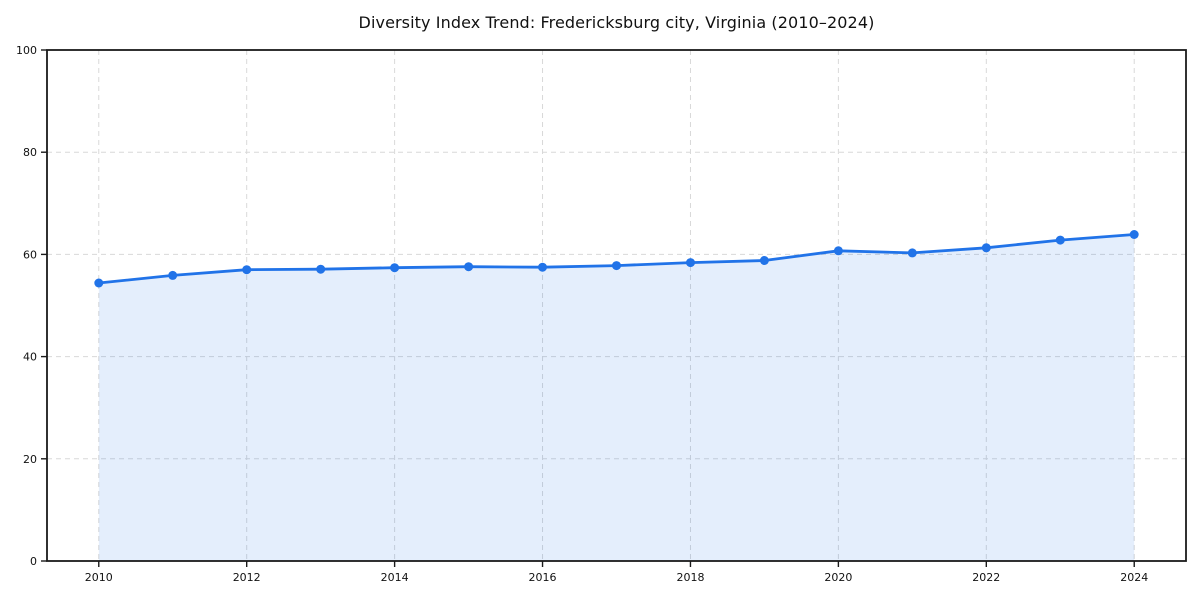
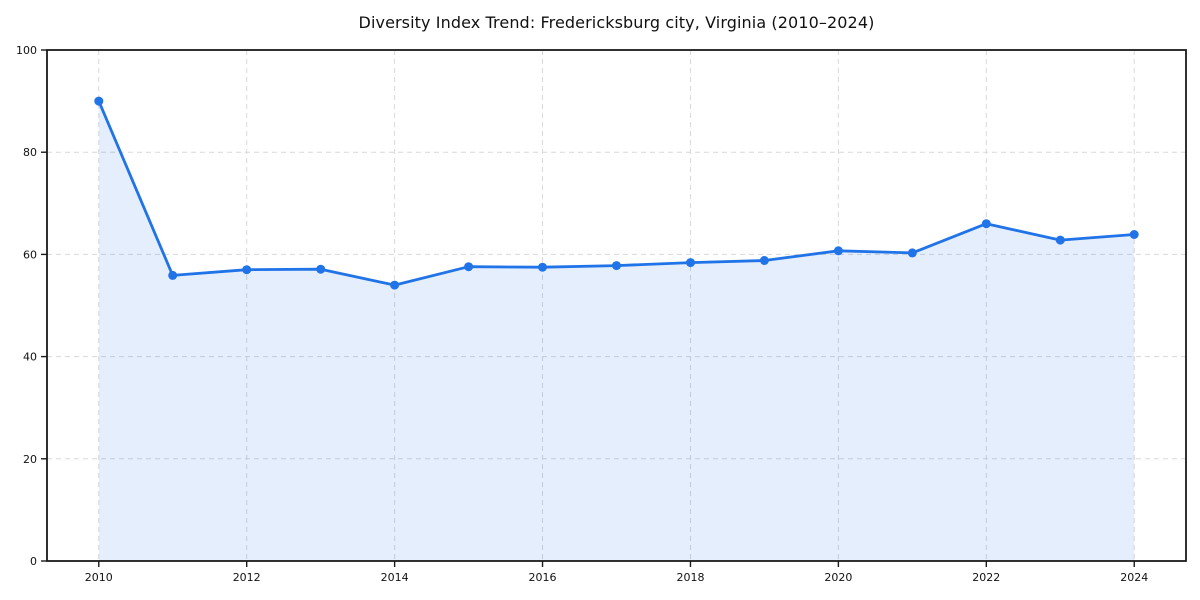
2010: 54 -> 90
2014: 57 -> 54
2022: 61 -> 66
